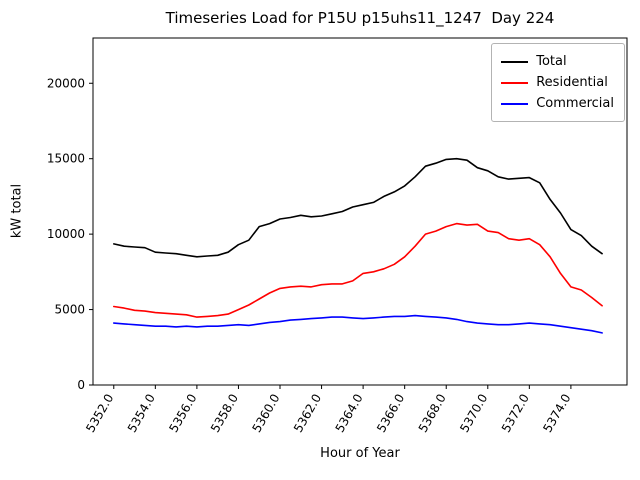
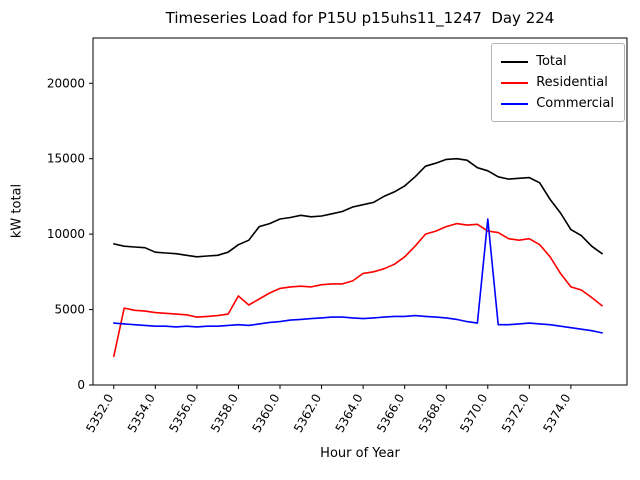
Residential/5352.0: 5200 -> 1900
Residential/5358.0: 5000 -> 5900
Commercial/5370.0: 4000 -> 11000
